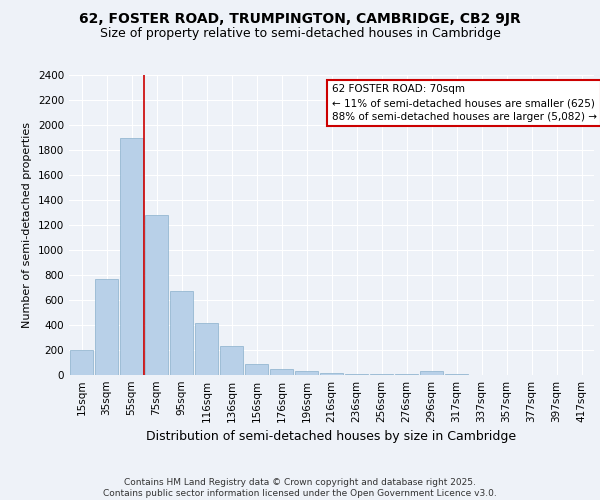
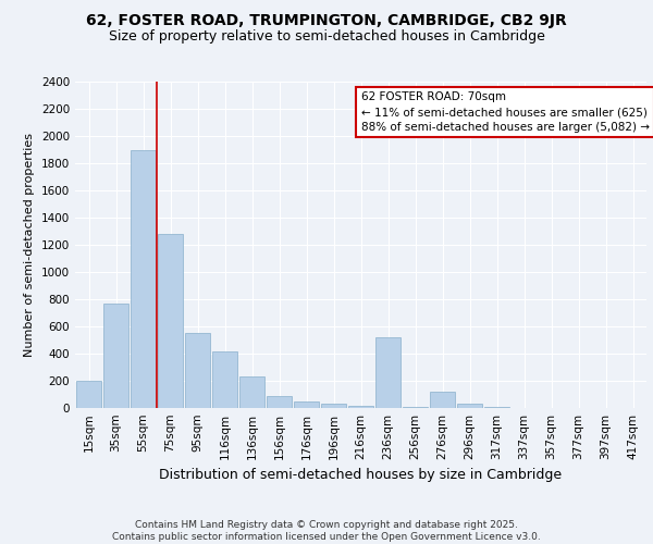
95sqm: 670 -> 550
236sqm: 10 -> 520
276sqm: 0 -> 120
